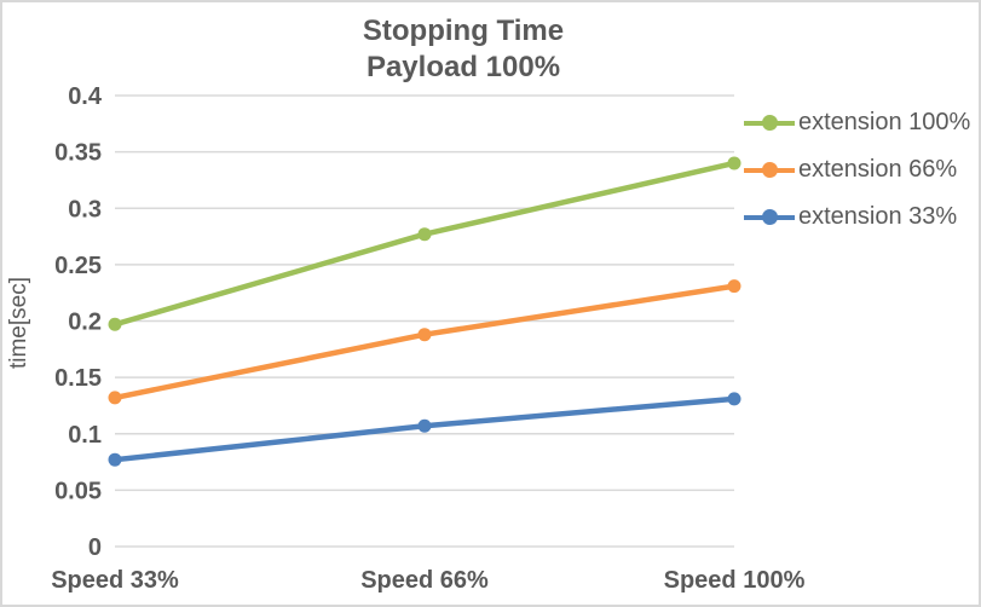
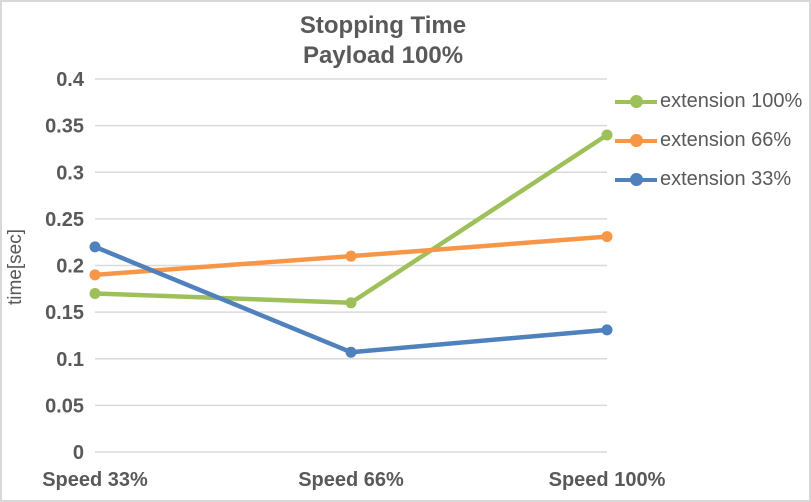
extension 100%/Speed 33%: 0.20 -> 0.17
extension 66%/Speed 33%: 0.13 -> 0.19
extension 33%/Speed 33%: 0.08 -> 0.22
extension 100%/Speed 66%: 0.28 -> 0.16
extension 66%/Speed 66%: 0.19 -> 0.21
